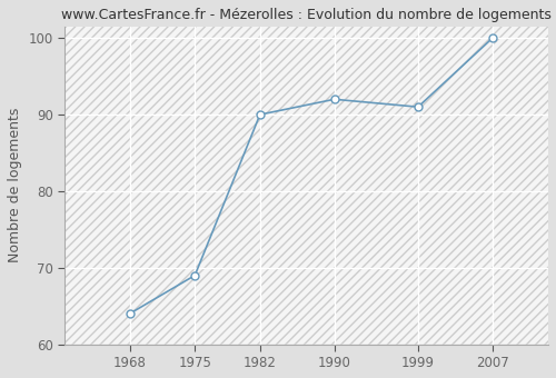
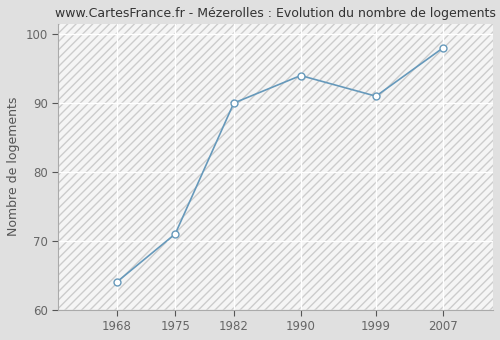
1975: 69 -> 71
1990: 92 -> 94
2007: 100 -> 98
